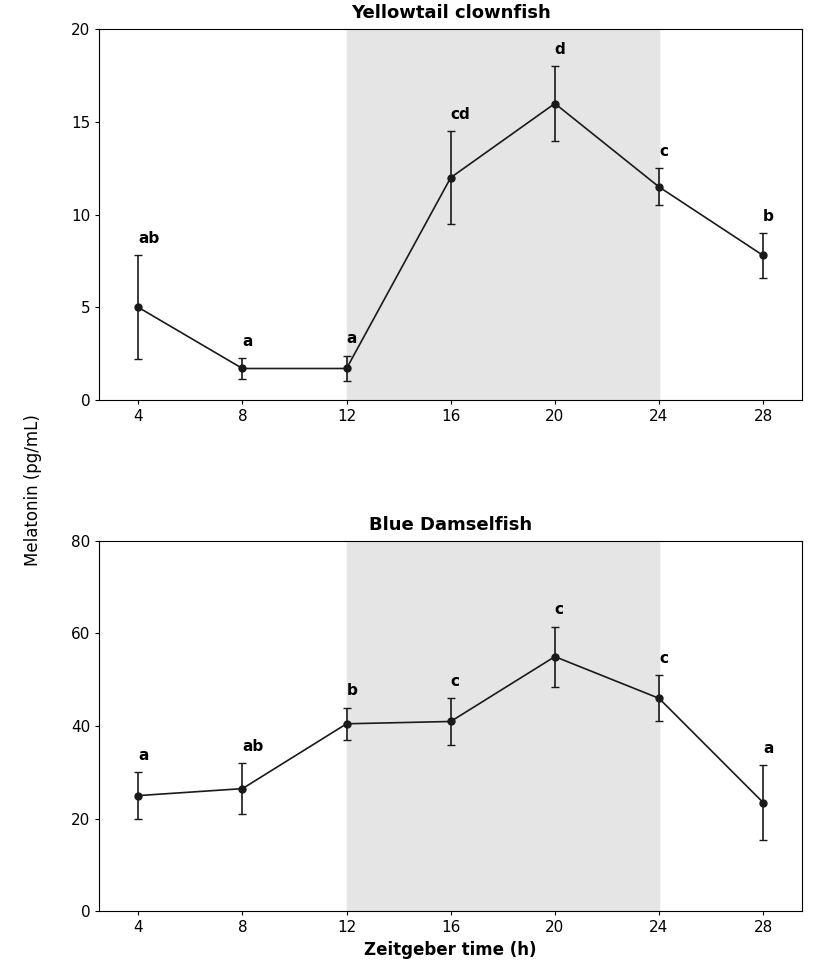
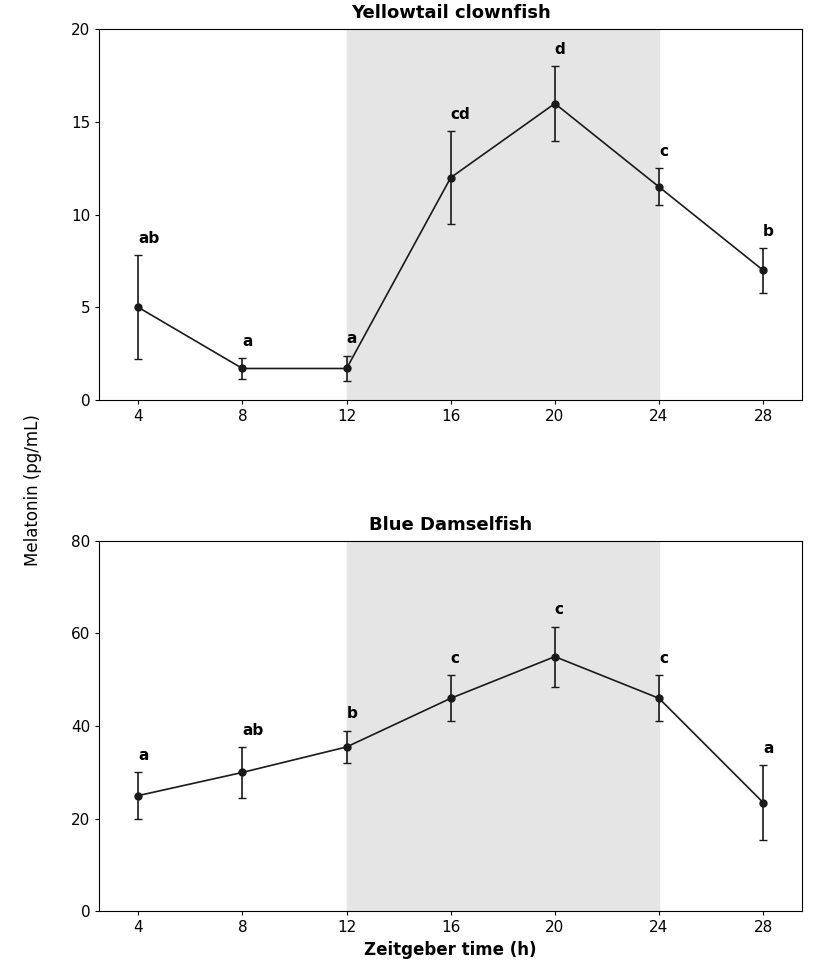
Yellowtail clownfish/28: 7.8 -> 7.0
Blue Damselfish/8: 26.5 -> 30.0
Blue Damselfish/12: 40.5 -> 35.5
Blue Damselfish/16: 41.0 -> 46.0
